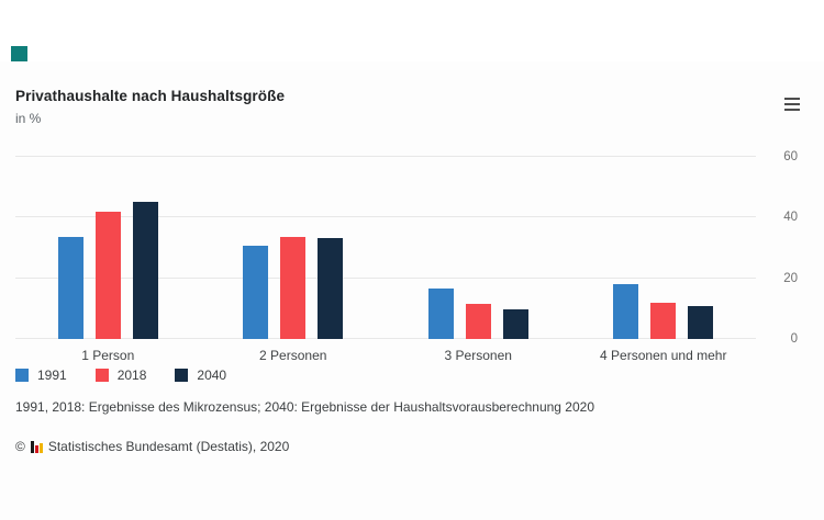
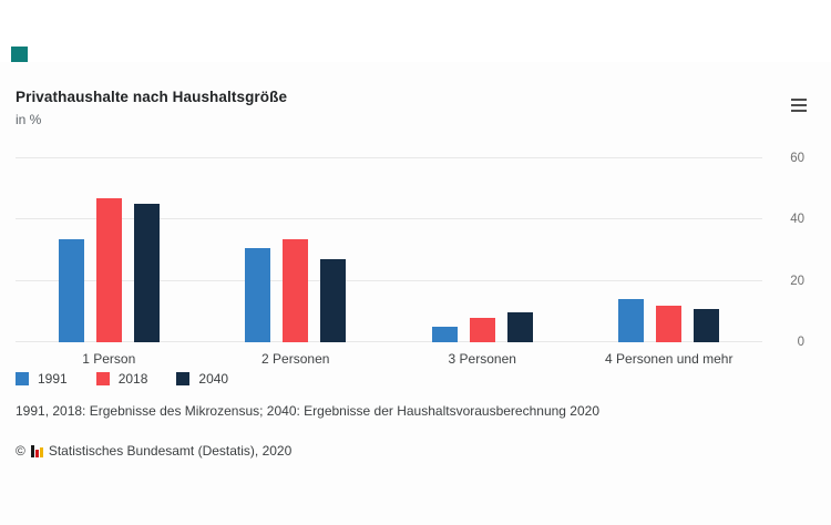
2018/1 Person: 42 -> 47
2040/2 Personen: 33 -> 27
1991/3 Personen: 17 -> 5
2018/3 Personen: 12 -> 8
1991/4 Personen und mehr: 18 -> 14
